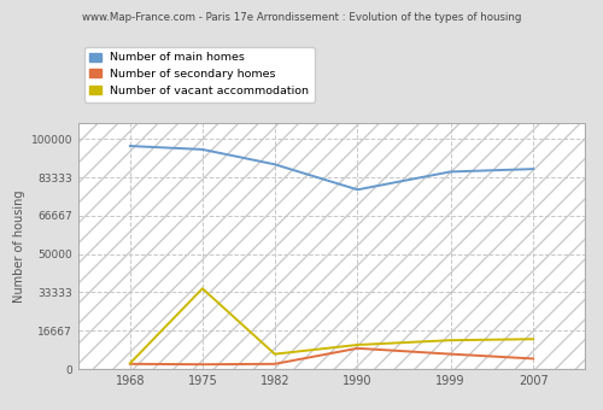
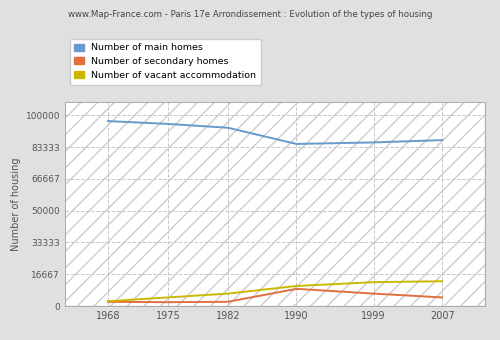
Number of vacant accommodation/1975: 35000 -> 4000
Number of main homes/1982: 89000 -> 94000
Number of main homes/1990: 78000 -> 85000
